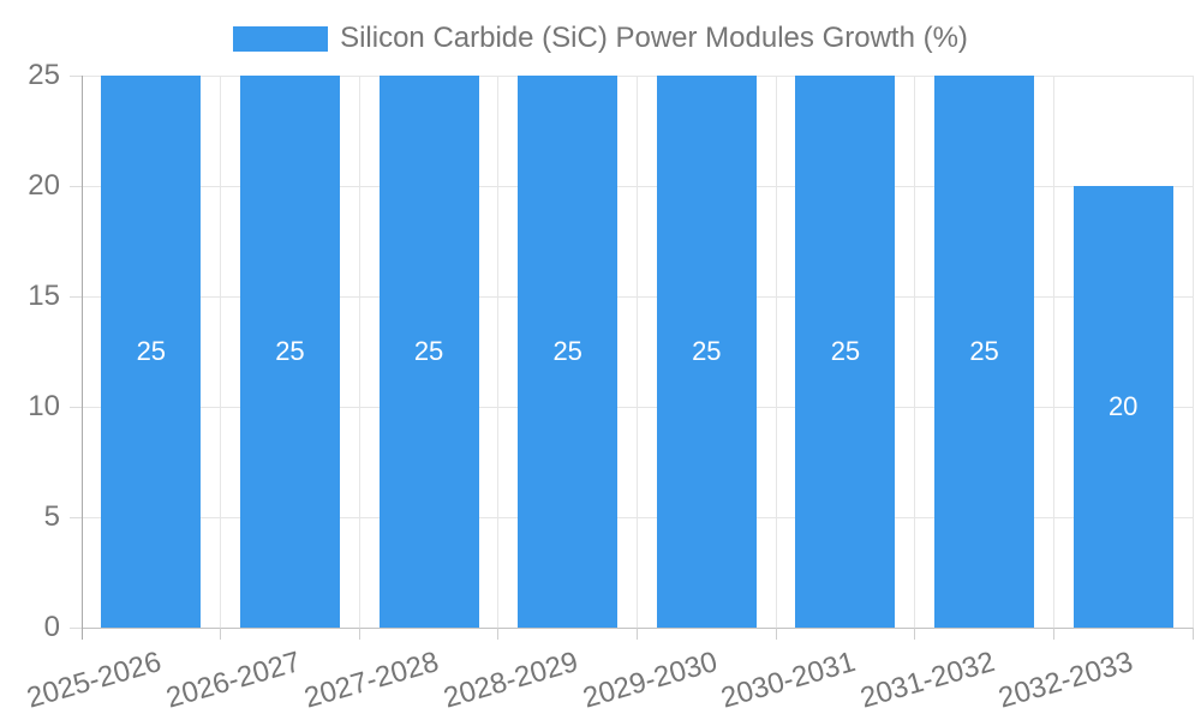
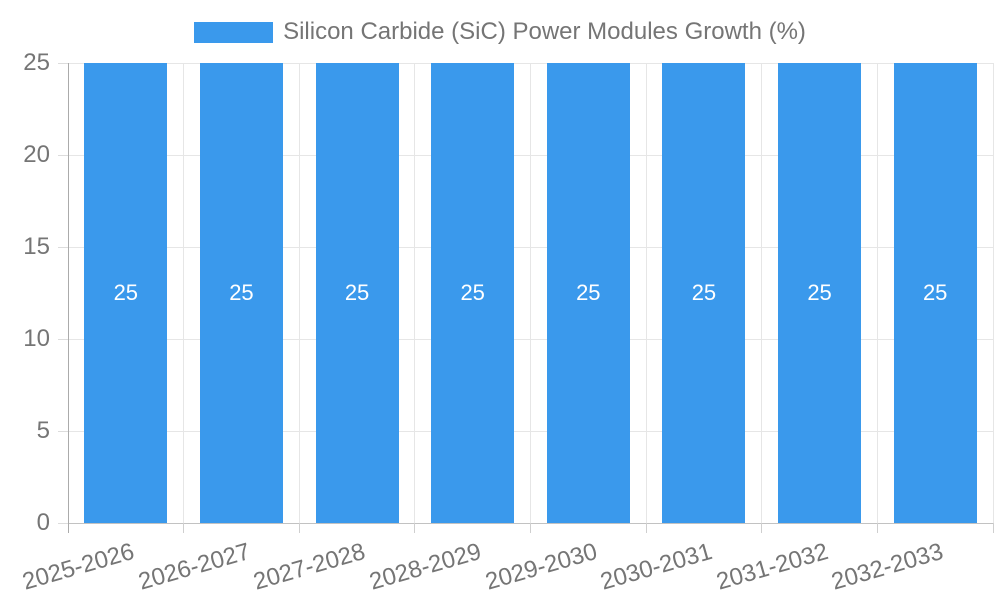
2032-2033: 20 -> 25
